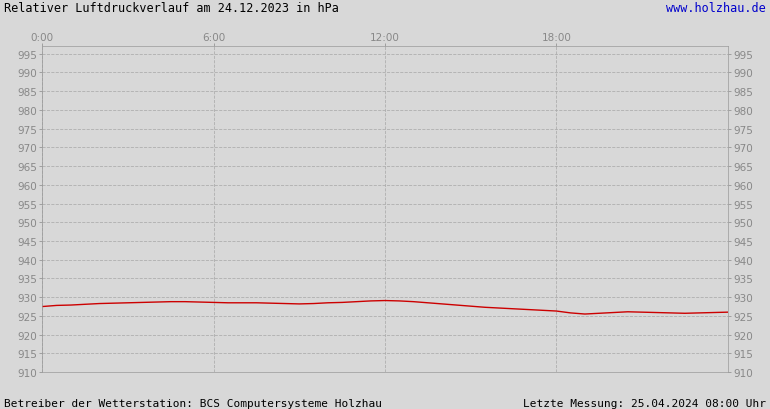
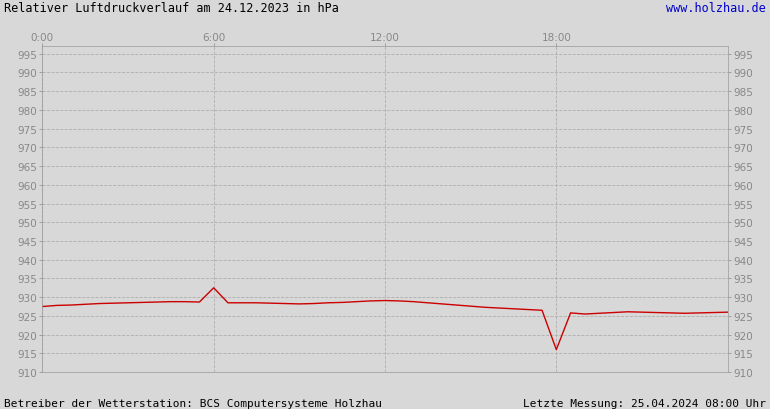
6:00: 928.6 -> 932.5
18:00: 926.3 -> 916.0
